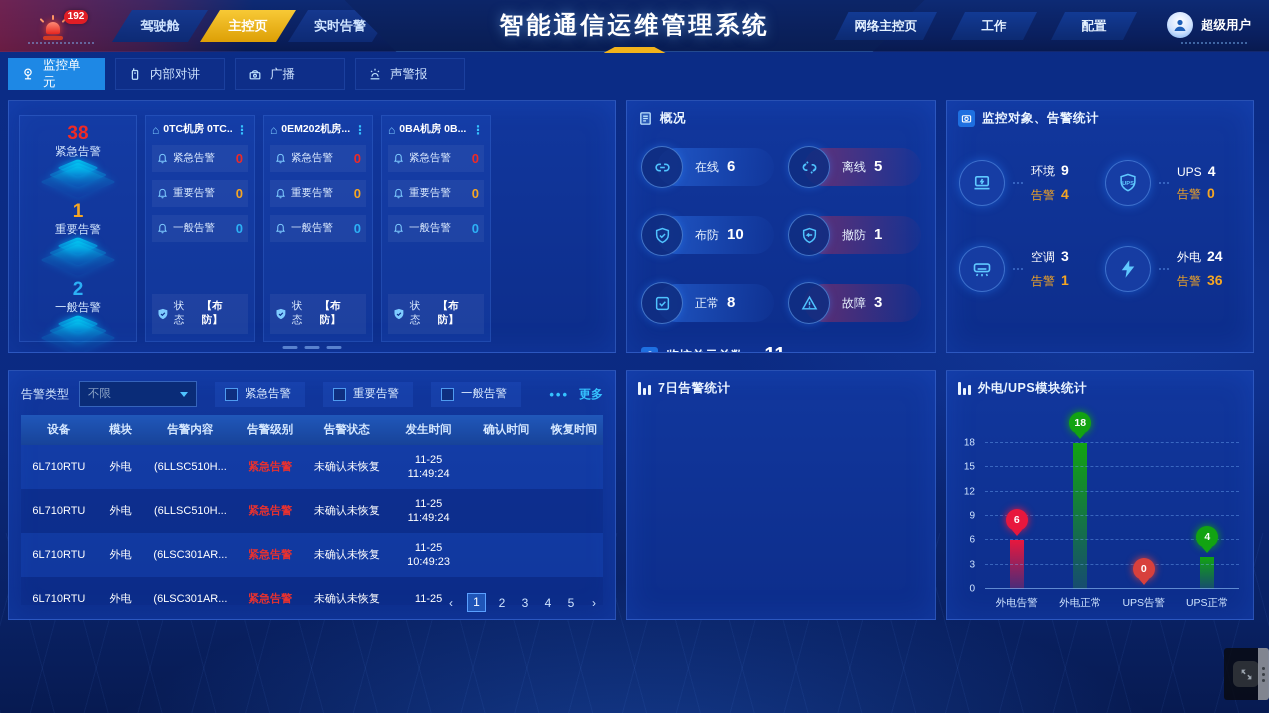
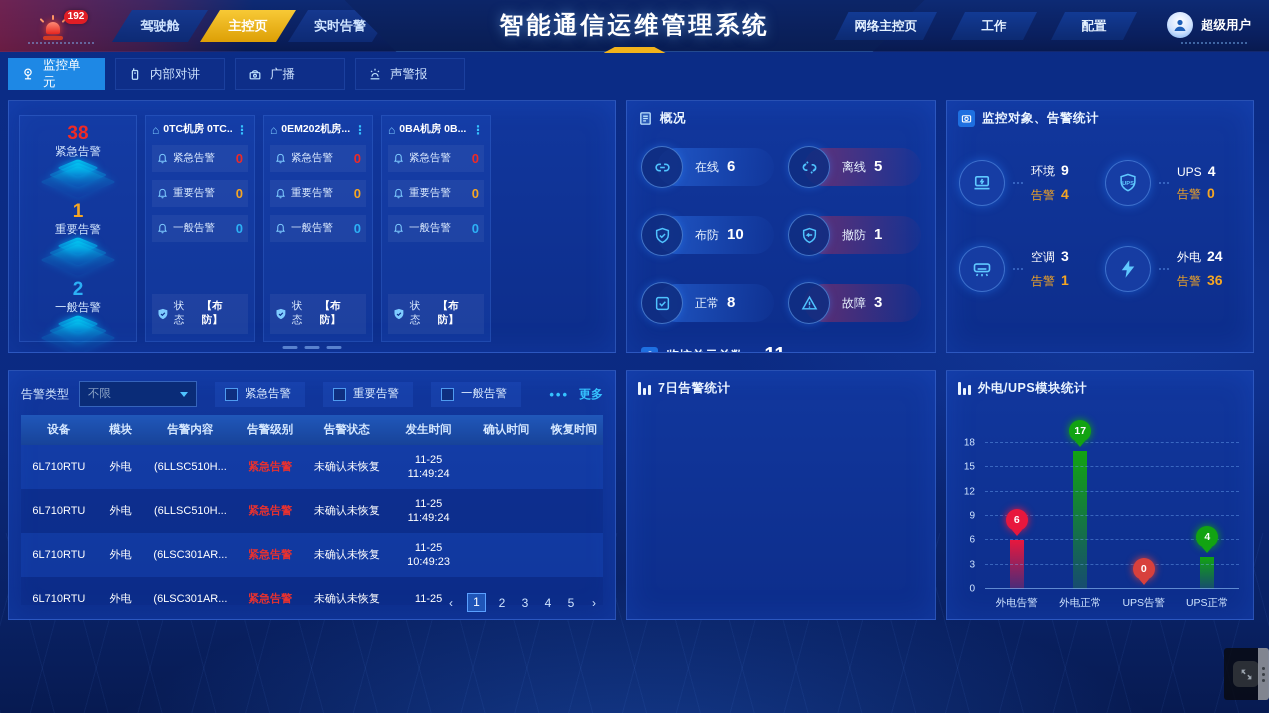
外电正常: 18 -> 17
